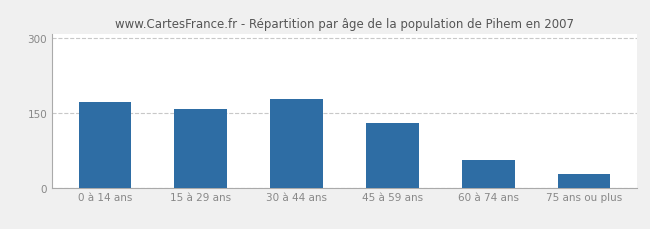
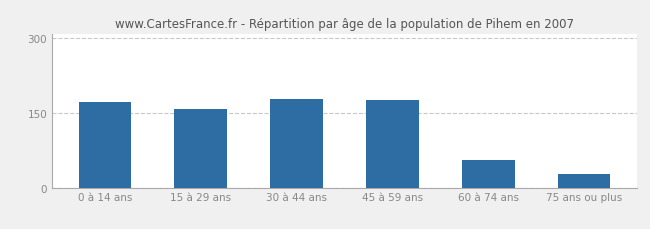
45 à 59 ans: 130 -> 176
